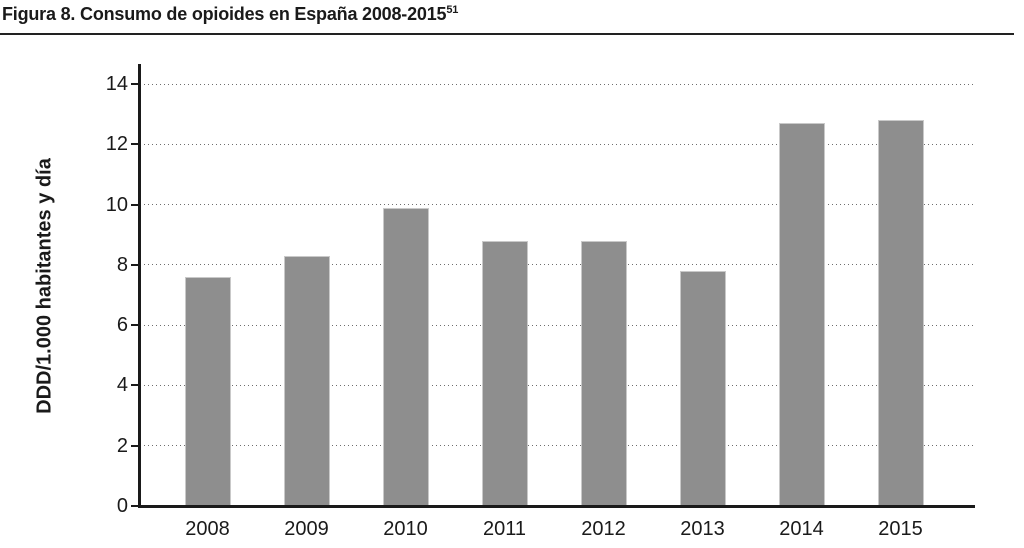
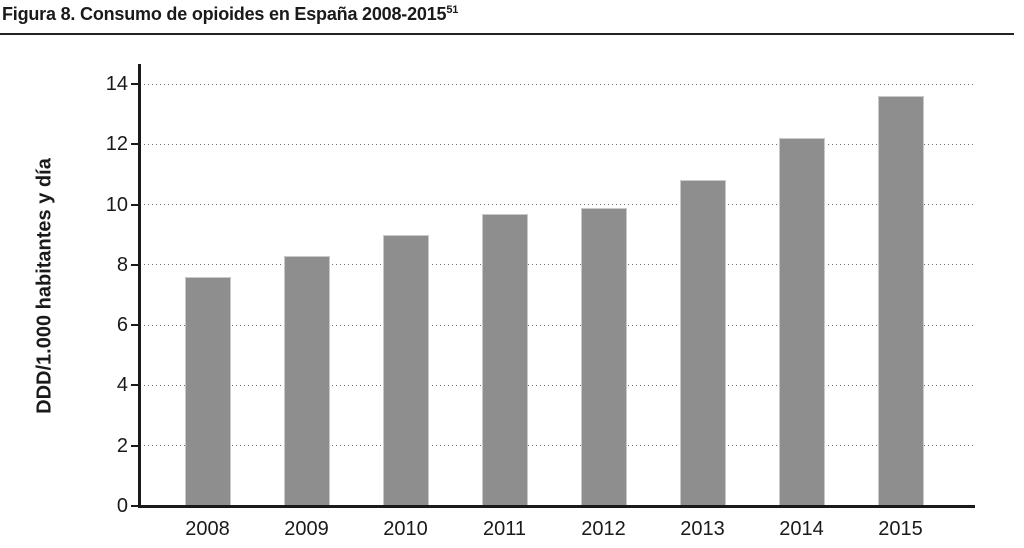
2010: 9.9 -> 9.0
2011: 8.8 -> 9.7
2012: 8.8 -> 9.9
2013: 7.8 -> 10.8
2014: 12.7 -> 12.2
2015: 12.8 -> 13.6
